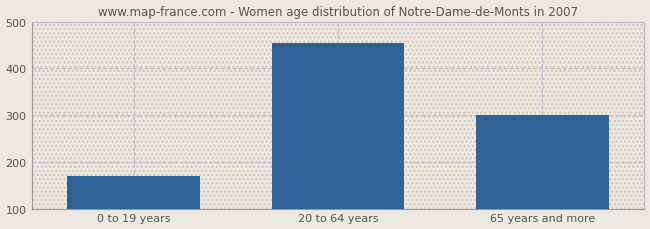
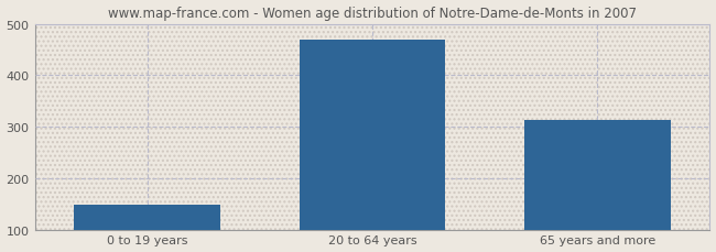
0 to 19 years: 170 -> 148
20 to 64 years: 455 -> 469
65 years and more: 300 -> 313
